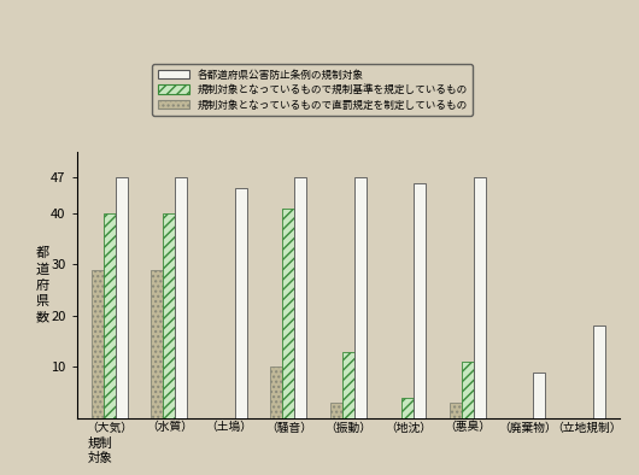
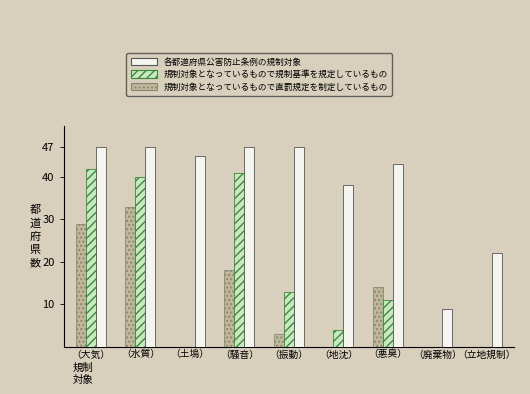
規制対象となっているもので規制基準を規定しているもの/（大気）: 40 -> 42
規制対象となっているもので直罰規定を制定しているもの/（水質）: 29 -> 33
規制対象となっているもので直罰規定を制定しているもの/（騒音）: 10 -> 18
各都道府県公害防止条例の規制対象/（地沈）: 46 -> 38
規制対象となっているもので直罰規定を制定しているもの/（悪臭）: 3 -> 14
各都道府県公害防止条例の規制対象/（悪臭）: 47 -> 43
各都道府県公害防止条例の規制対象/（立地規制）: 18 -> 22
